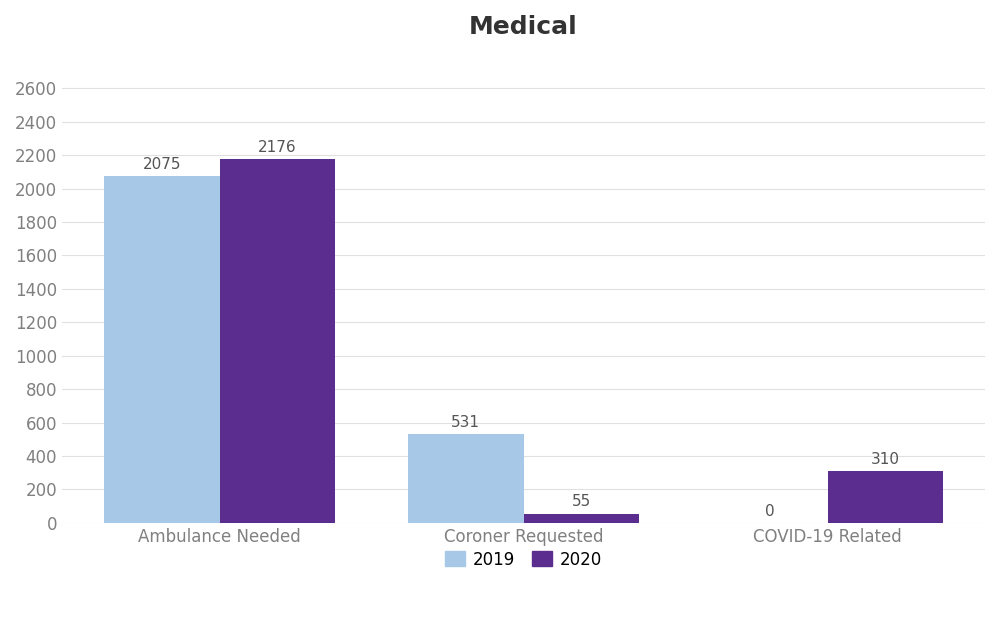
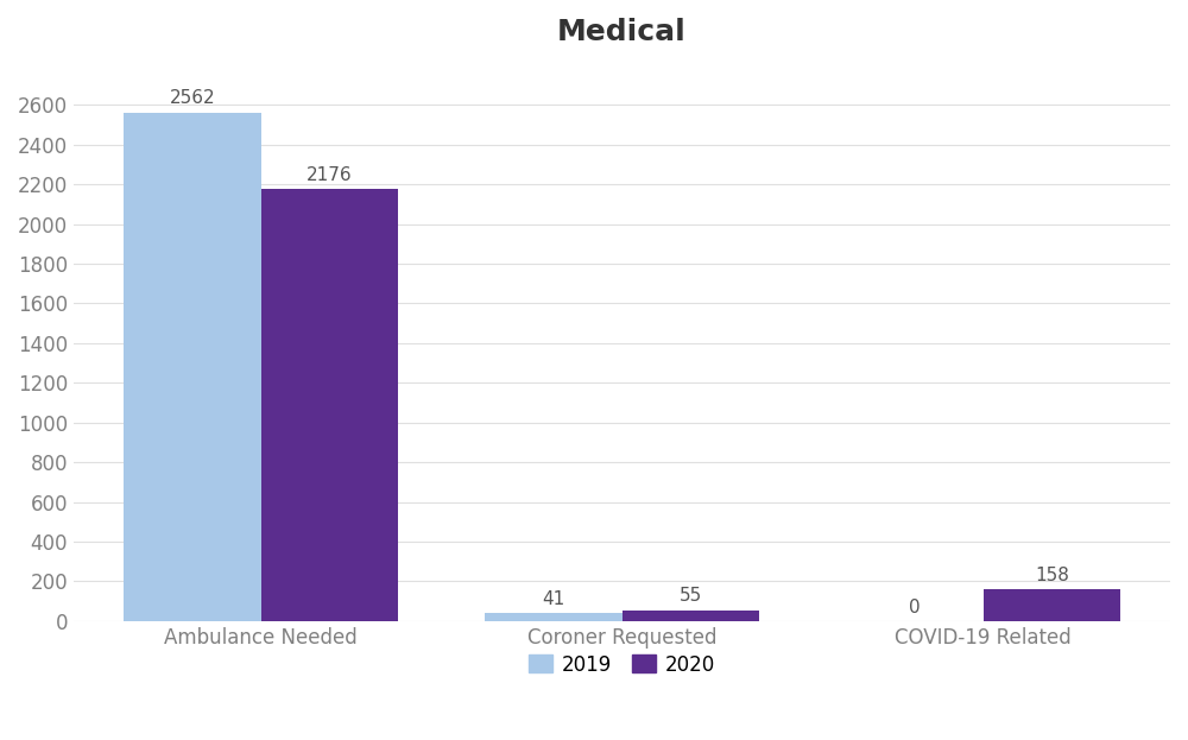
2019/Ambulance Needed: 2075 -> 2562
2019/Coroner Requested: 531 -> 41
2020/COVID-19 Related: 310 -> 158
